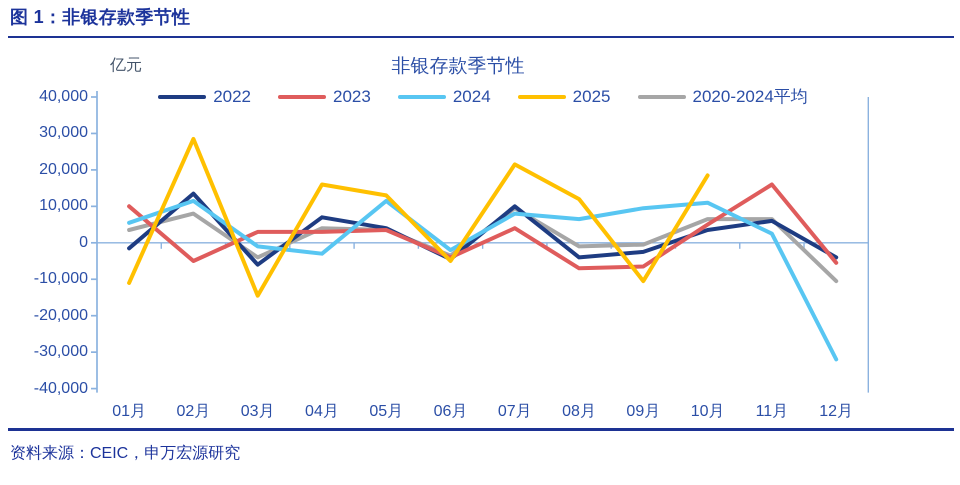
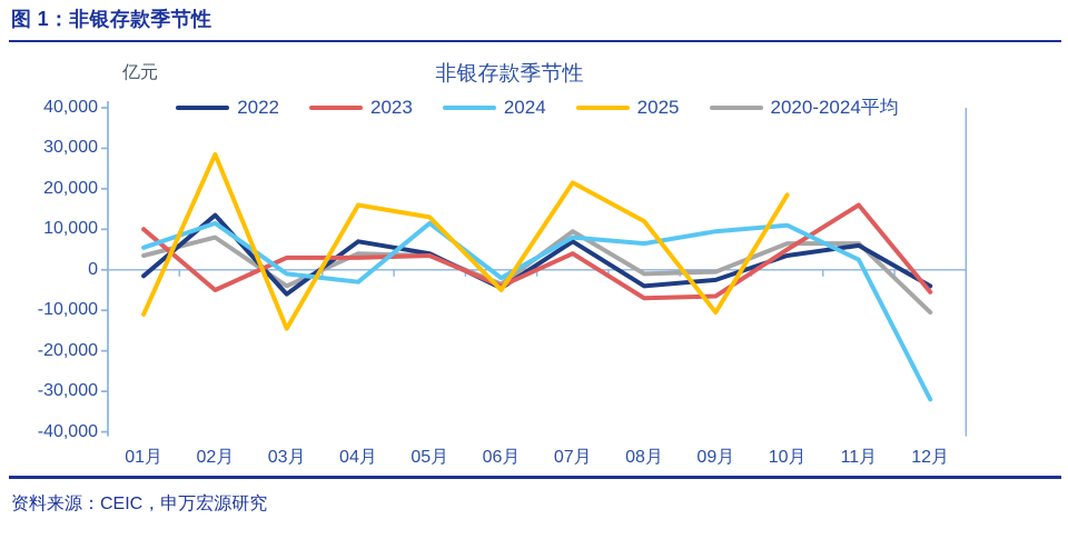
2022/07月: 10000 -> 7000
